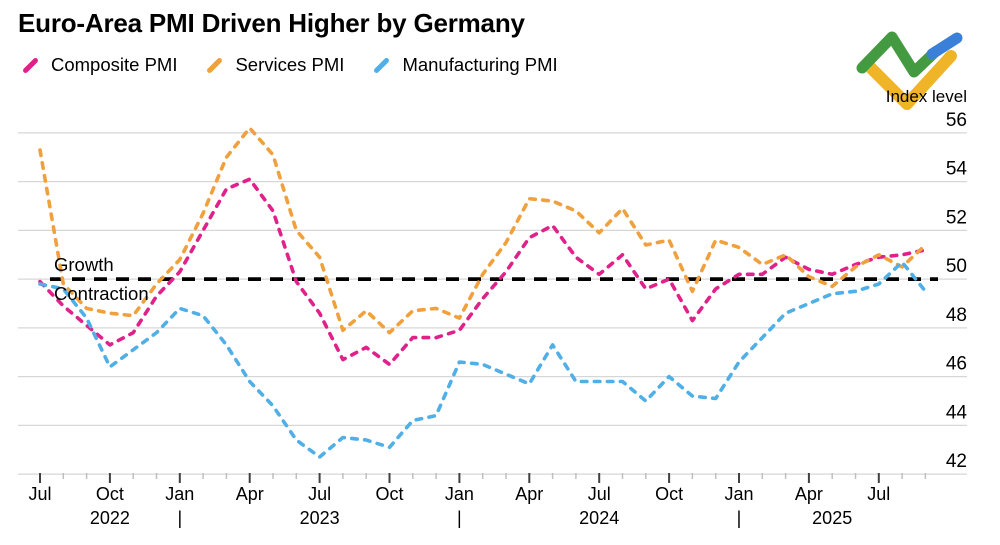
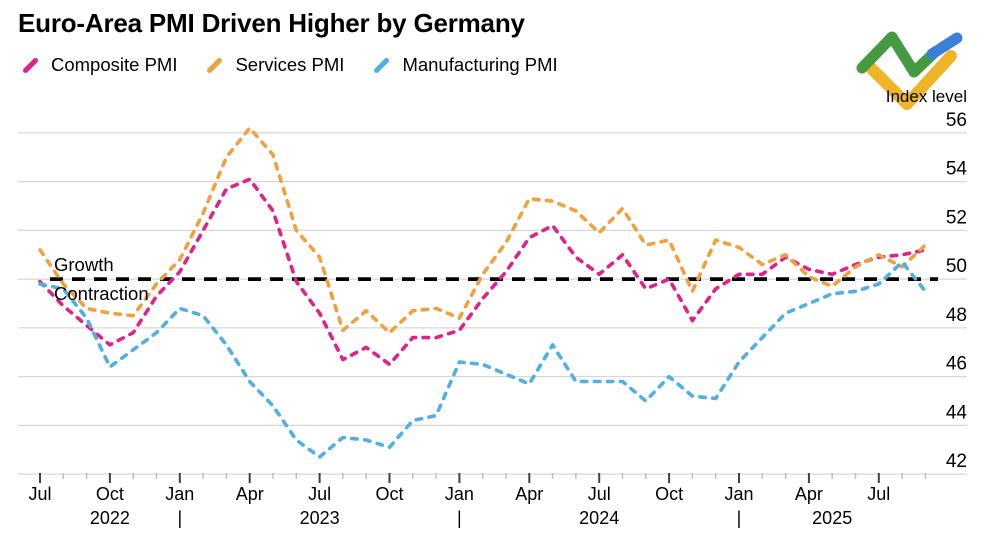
Services PMI/Jul 2022: 55.3 -> 51.2
